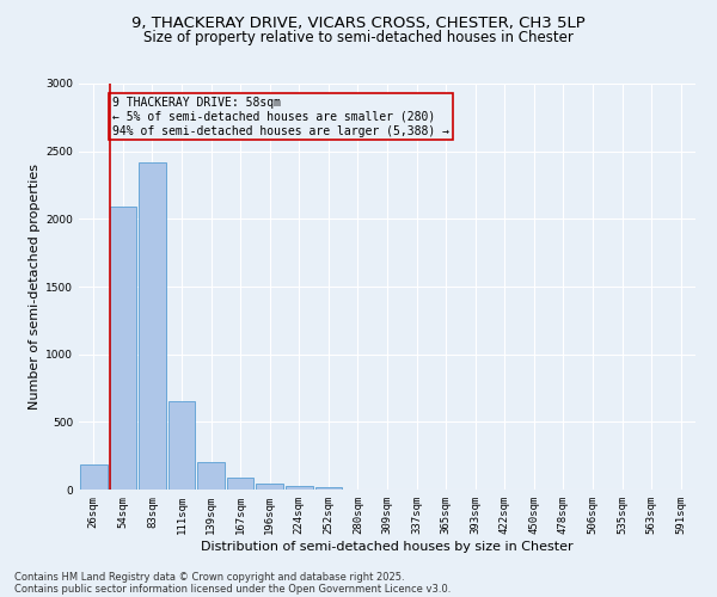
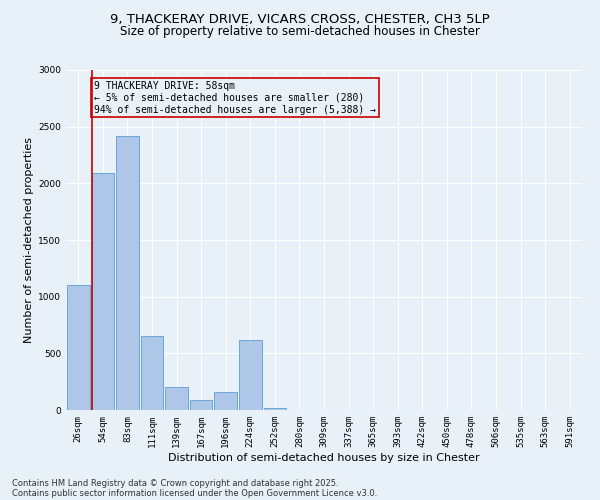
26sqm: 180 -> 1100
196sqm: 40 -> 160
224sqm: 30 -> 620
